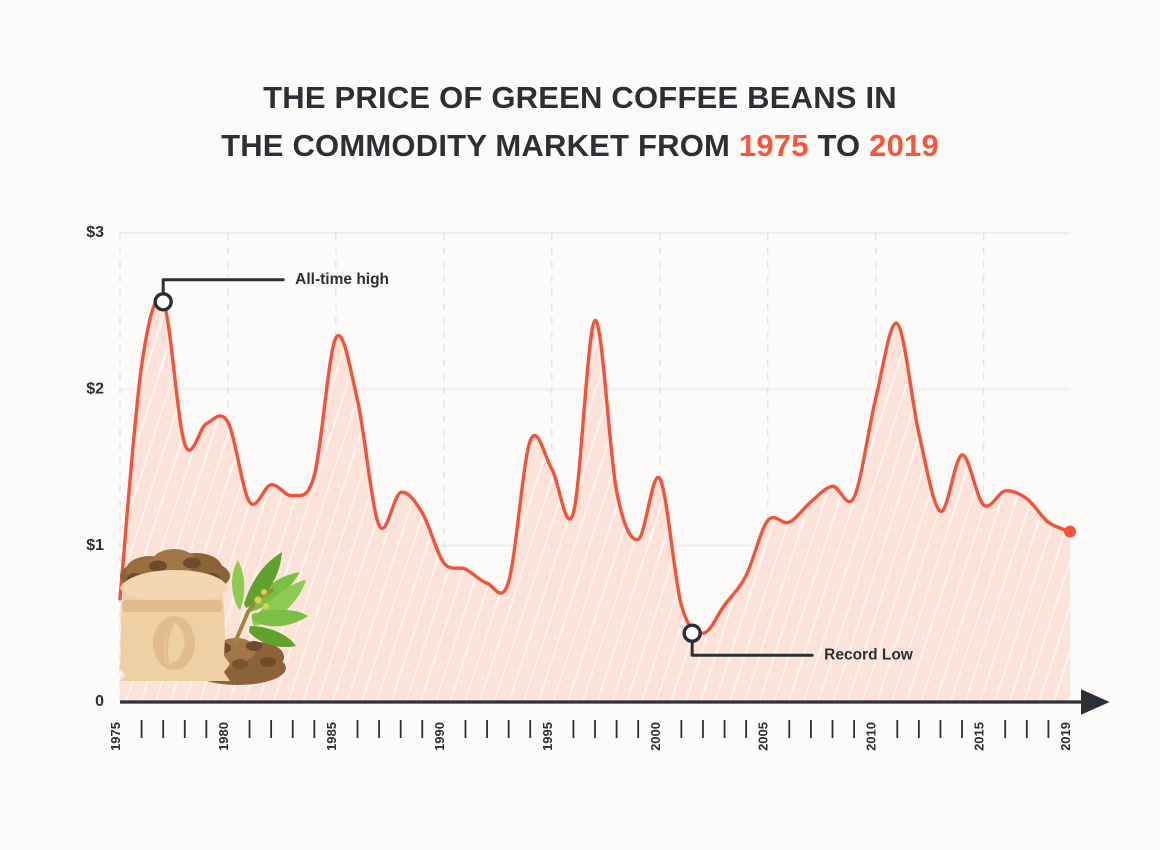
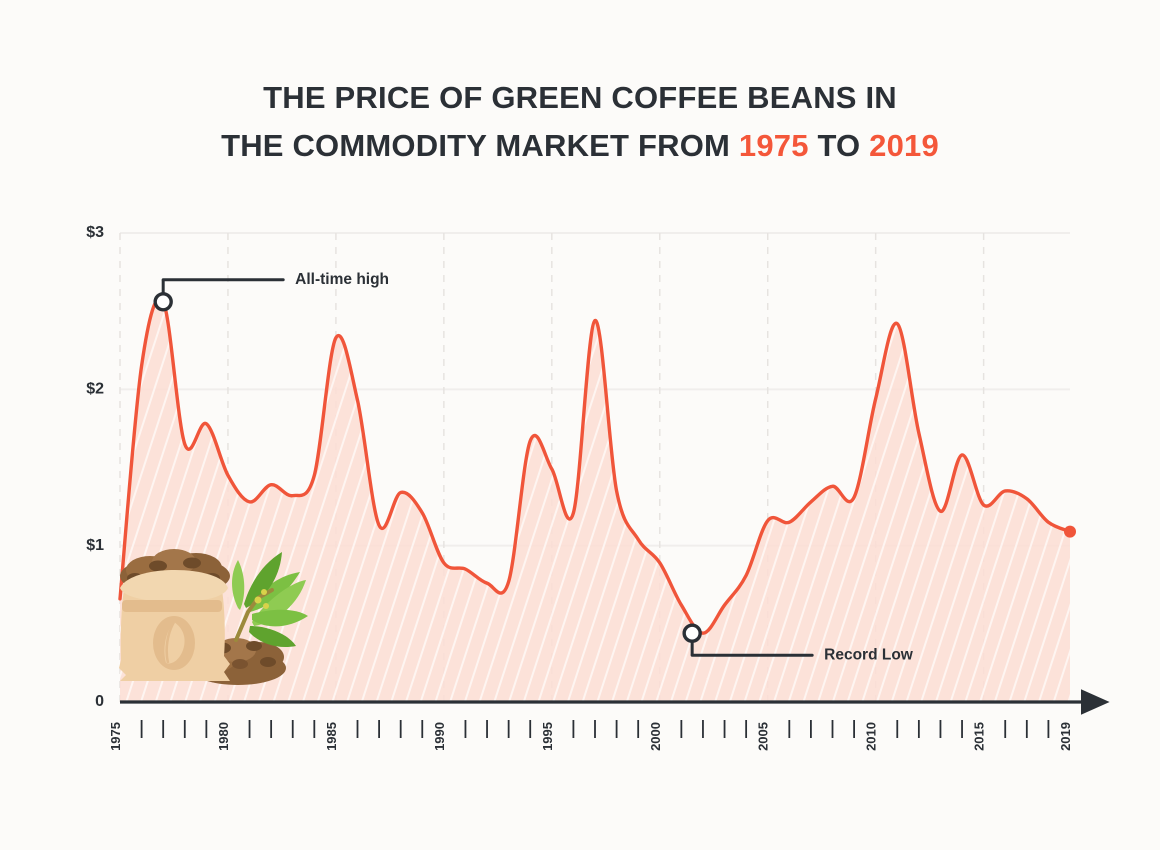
1980: $1.79 -> $1.45
2000: $1.43 -> $0.89
